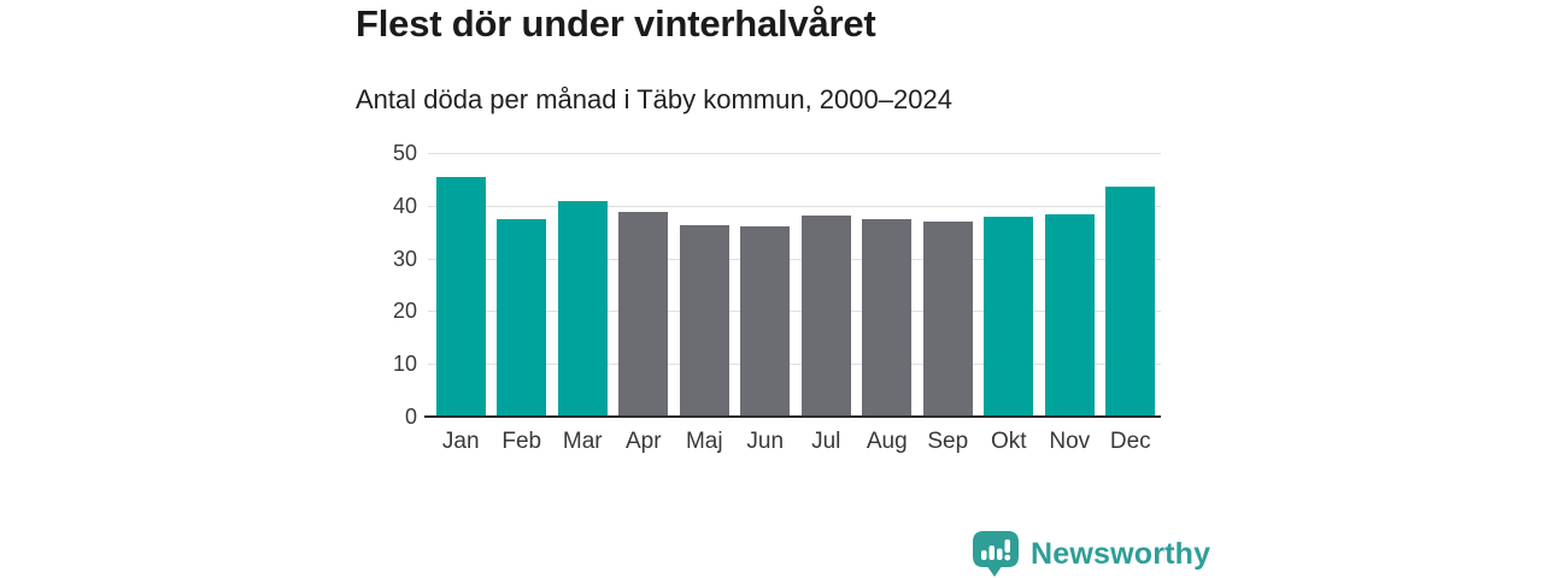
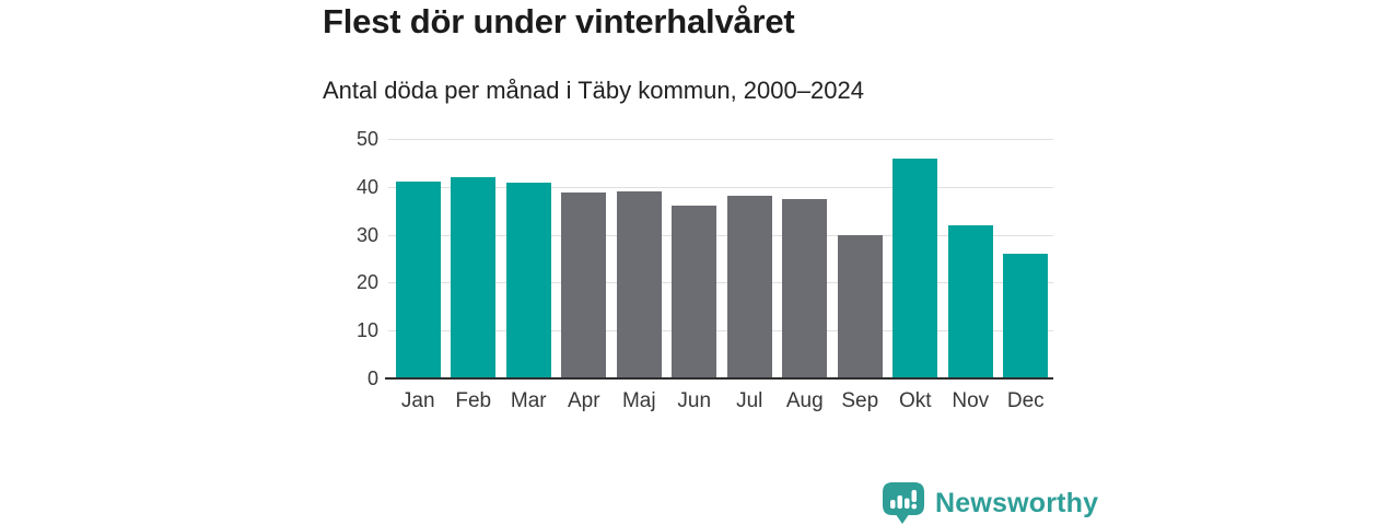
Jan: 45 -> 41
Feb: 37 -> 42
Maj: 36 -> 39
Sep: 37 -> 30
Okt: 38 -> 46
Nov: 38 -> 32
Dec: 44 -> 26
